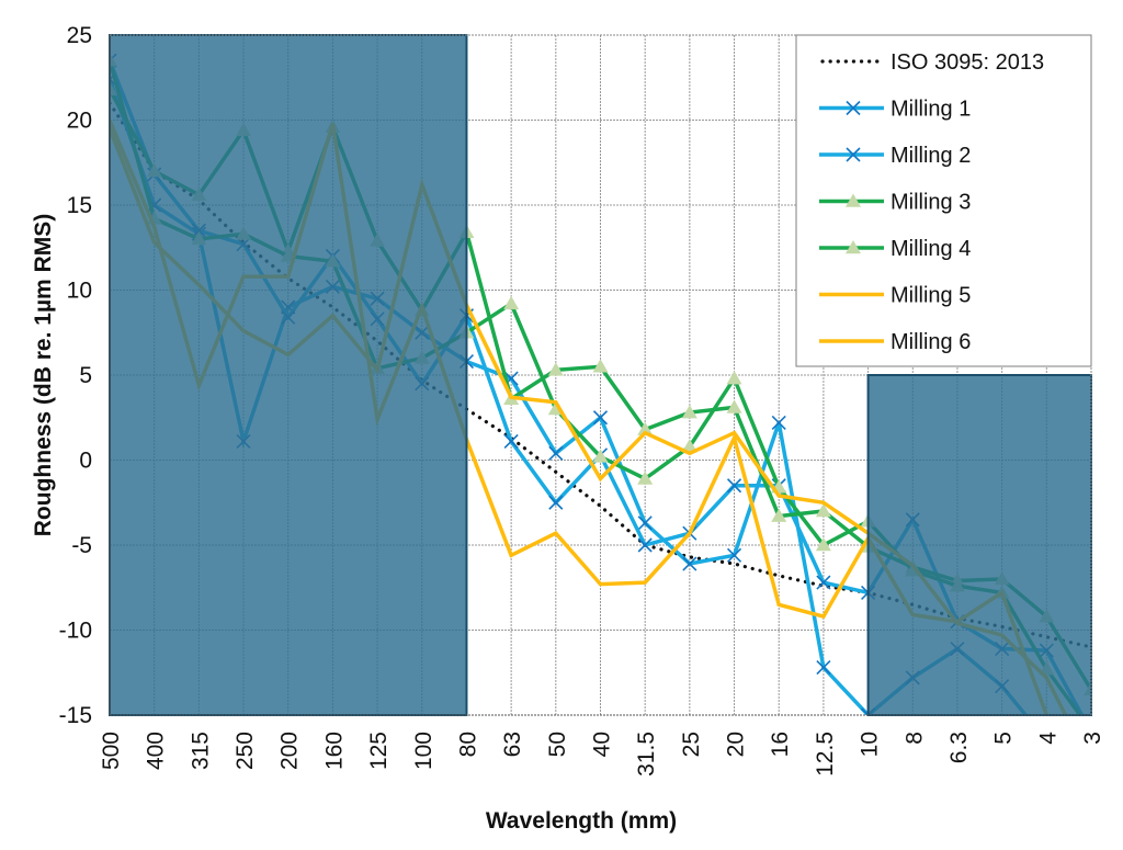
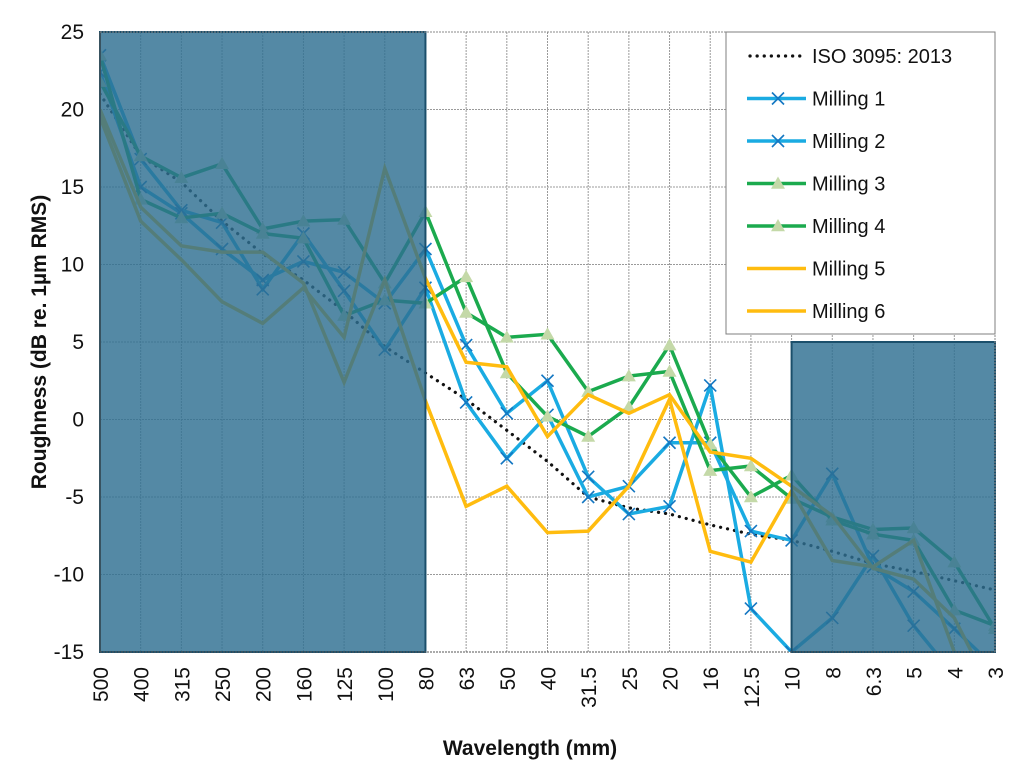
Milling 5/315: 4.4 -> 11.2
Milling 1/250: 1.1 -> 11.0
Milling 3/250: 19.4 -> 16.5
Milling 3/160: 19.6 -> 12.8
Milling 5/160: 19.8 -> 8.8
Milling 4/125: 5.4 -> 6.7
Milling 4/100: 6.0 -> 7.7
Milling 1/80: 5.8 -> 11.0
Milling 3/63: 3.6 -> 6.9
Milling 1/6.3: -11.1 -> -8.8
Milling 2/4: -11.2 -> -13.5
Milling 4/3: -15.9 -> -13.3
